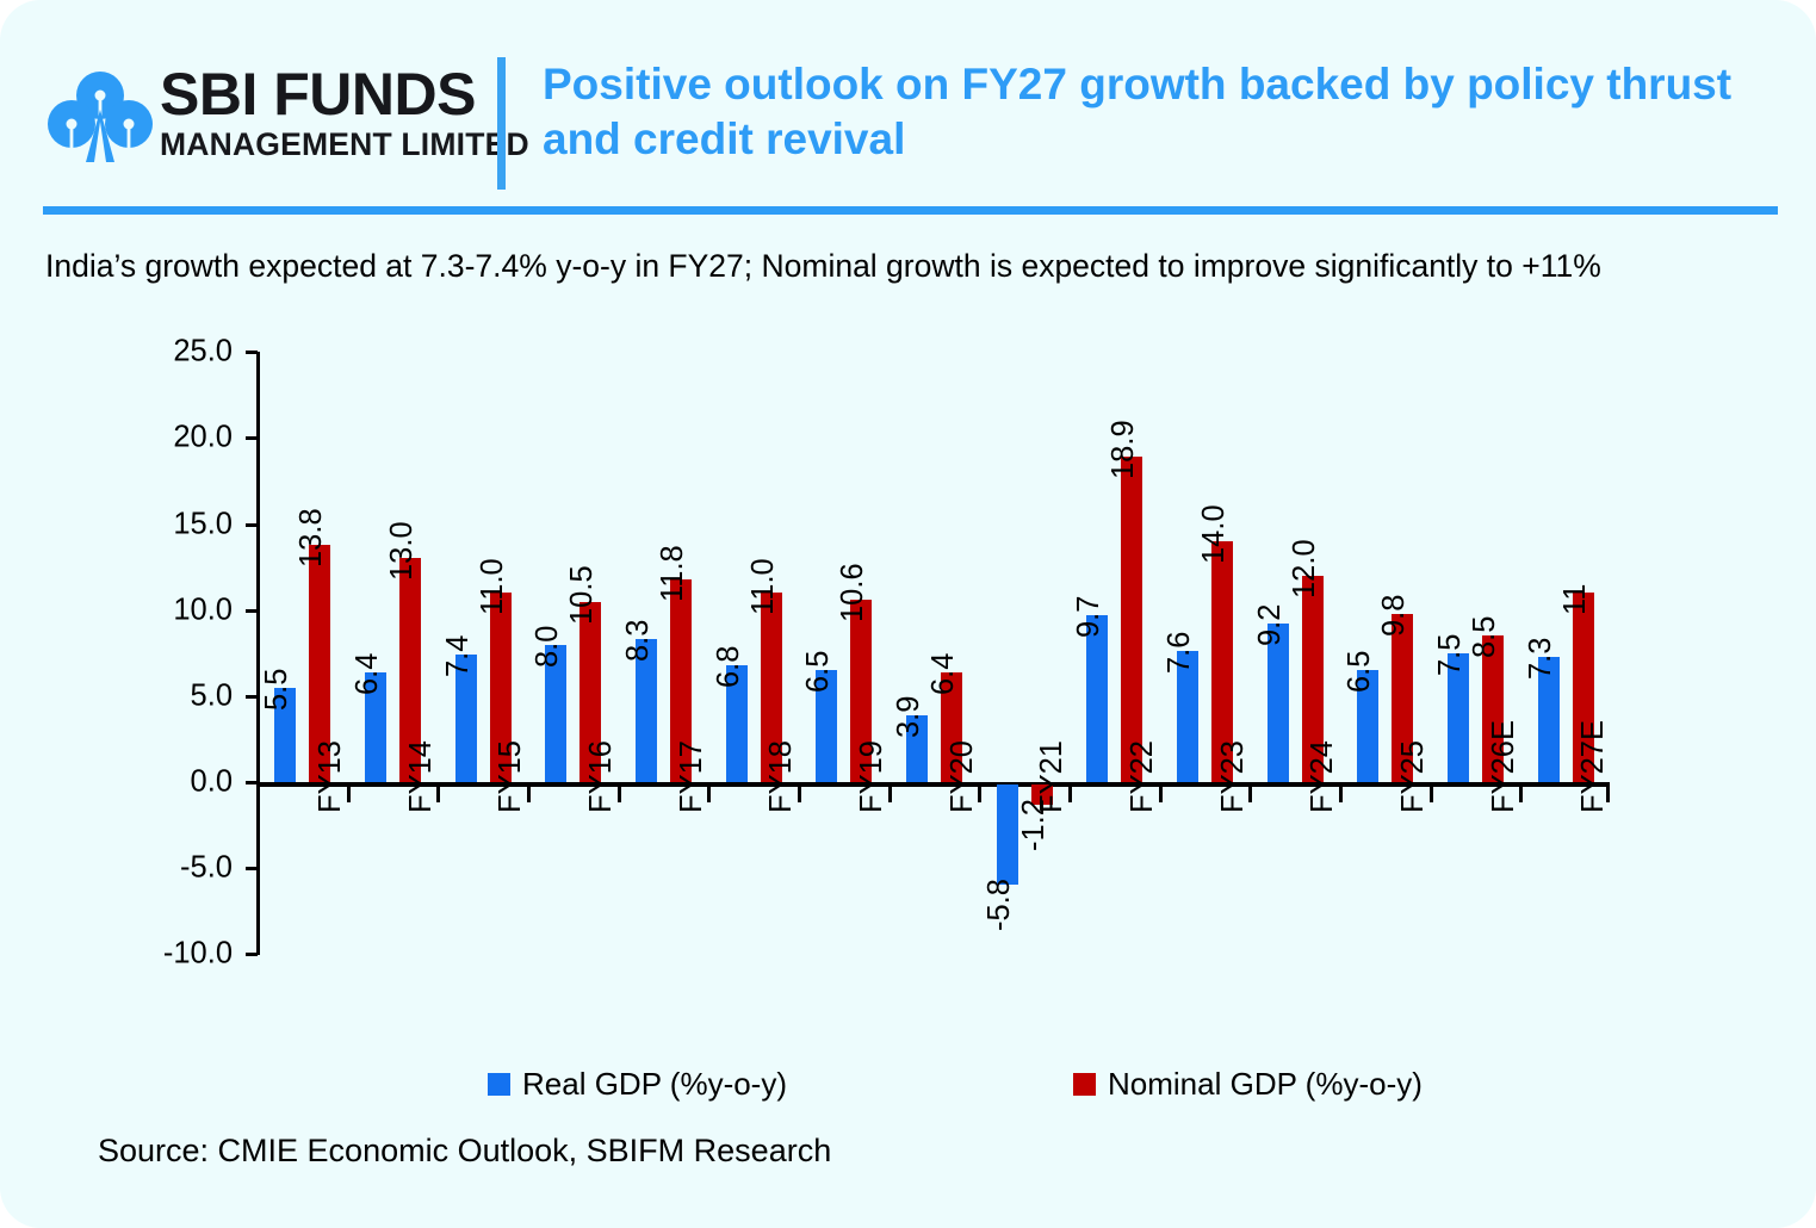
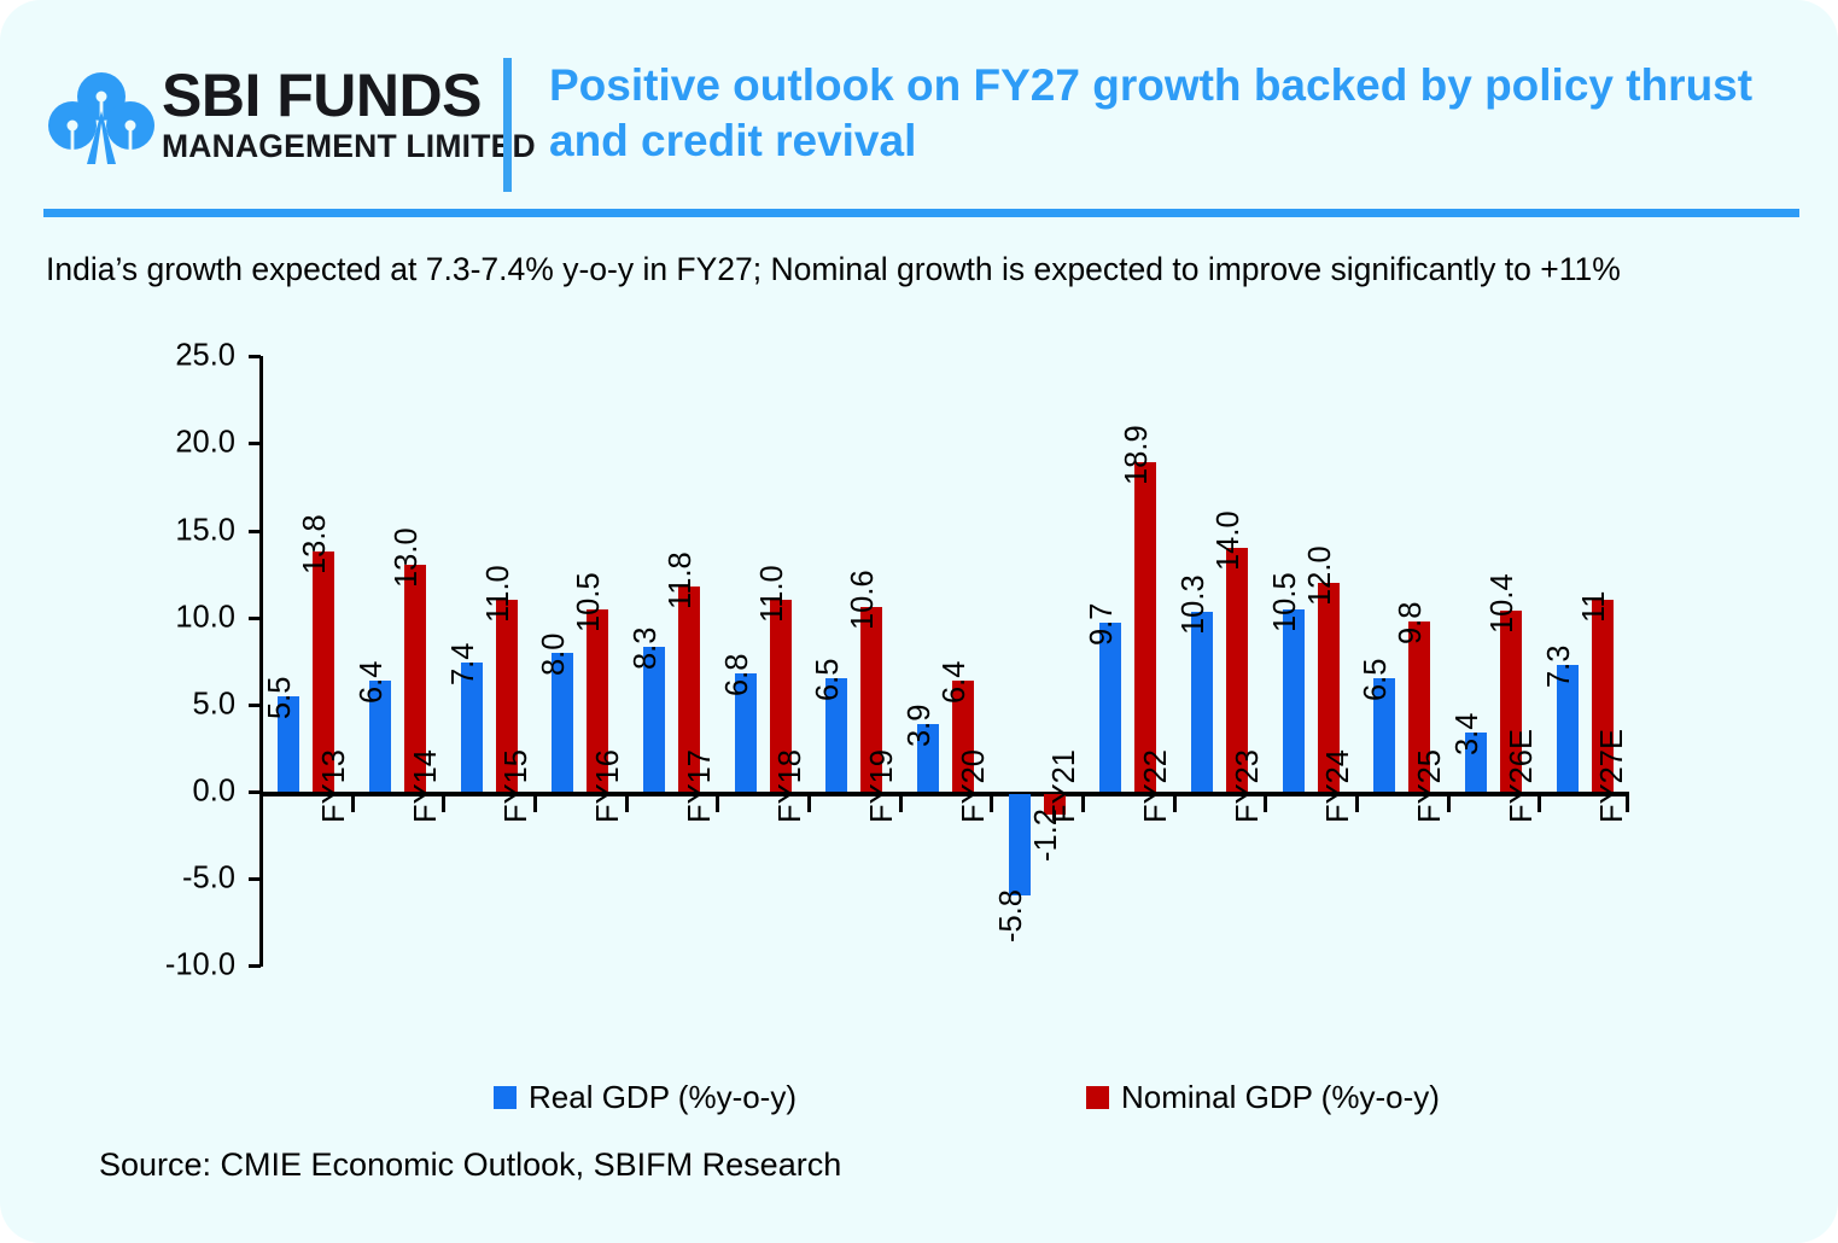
Real GDP (%y-o-y)/FY23: 7.6 -> 10.3
Real GDP (%y-o-y)/FY24: 9.2 -> 10.5
Real GDP (%y-o-y)/FY26E: 7.5 -> 3.4
Nominal GDP (%y-o-y)/FY26E: 8.5 -> 10.4
